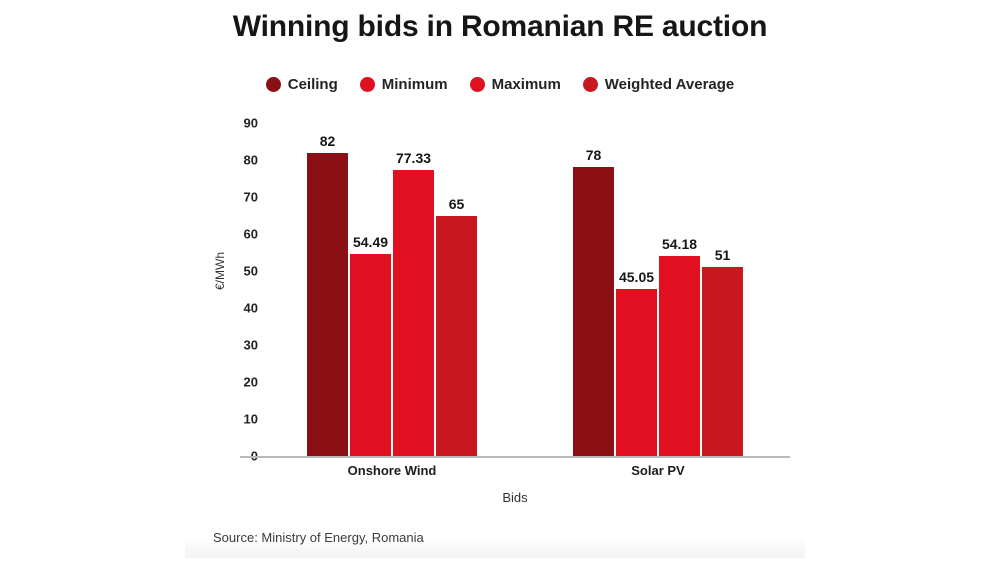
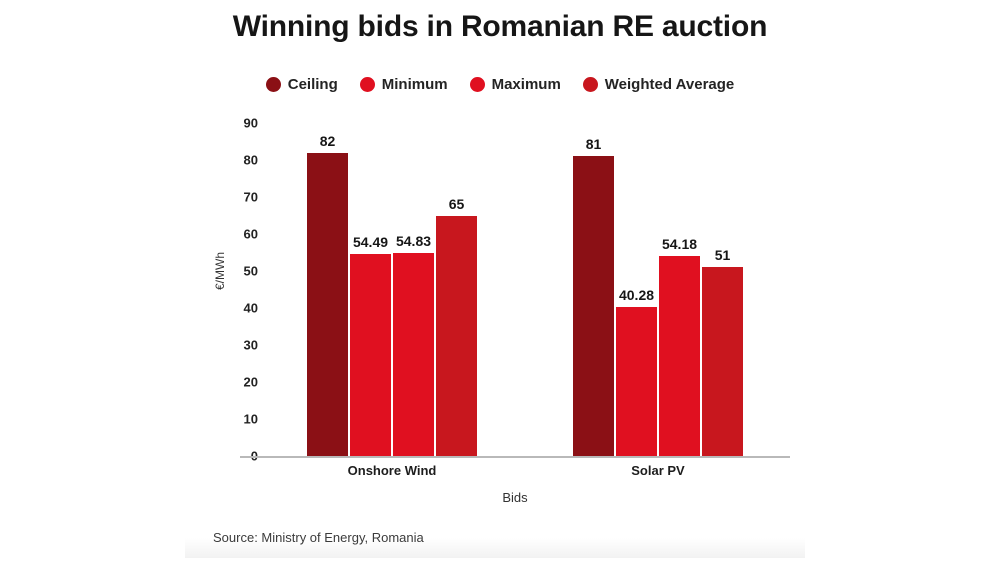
Maximum/Onshore Wind: 77.33 -> 54.83
Ceiling/Solar PV: 78 -> 81
Minimum/Solar PV: 45.05 -> 40.28
